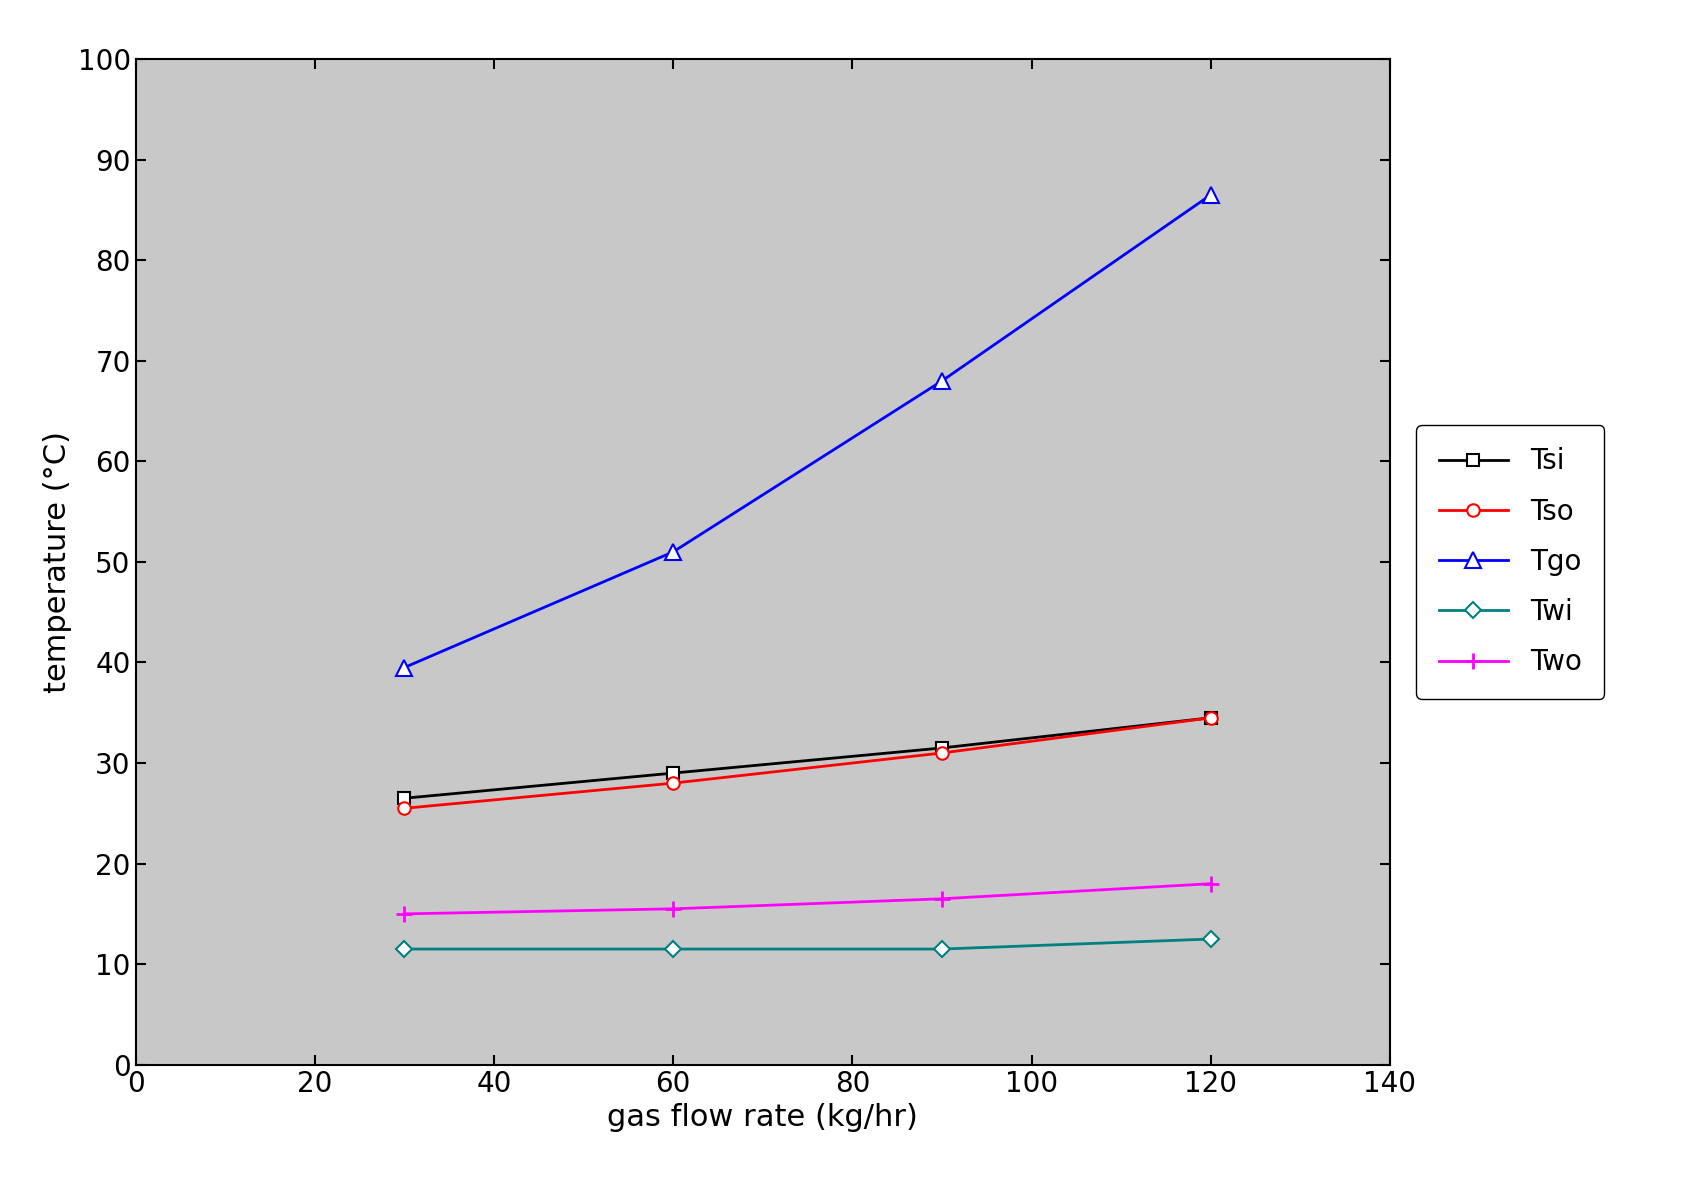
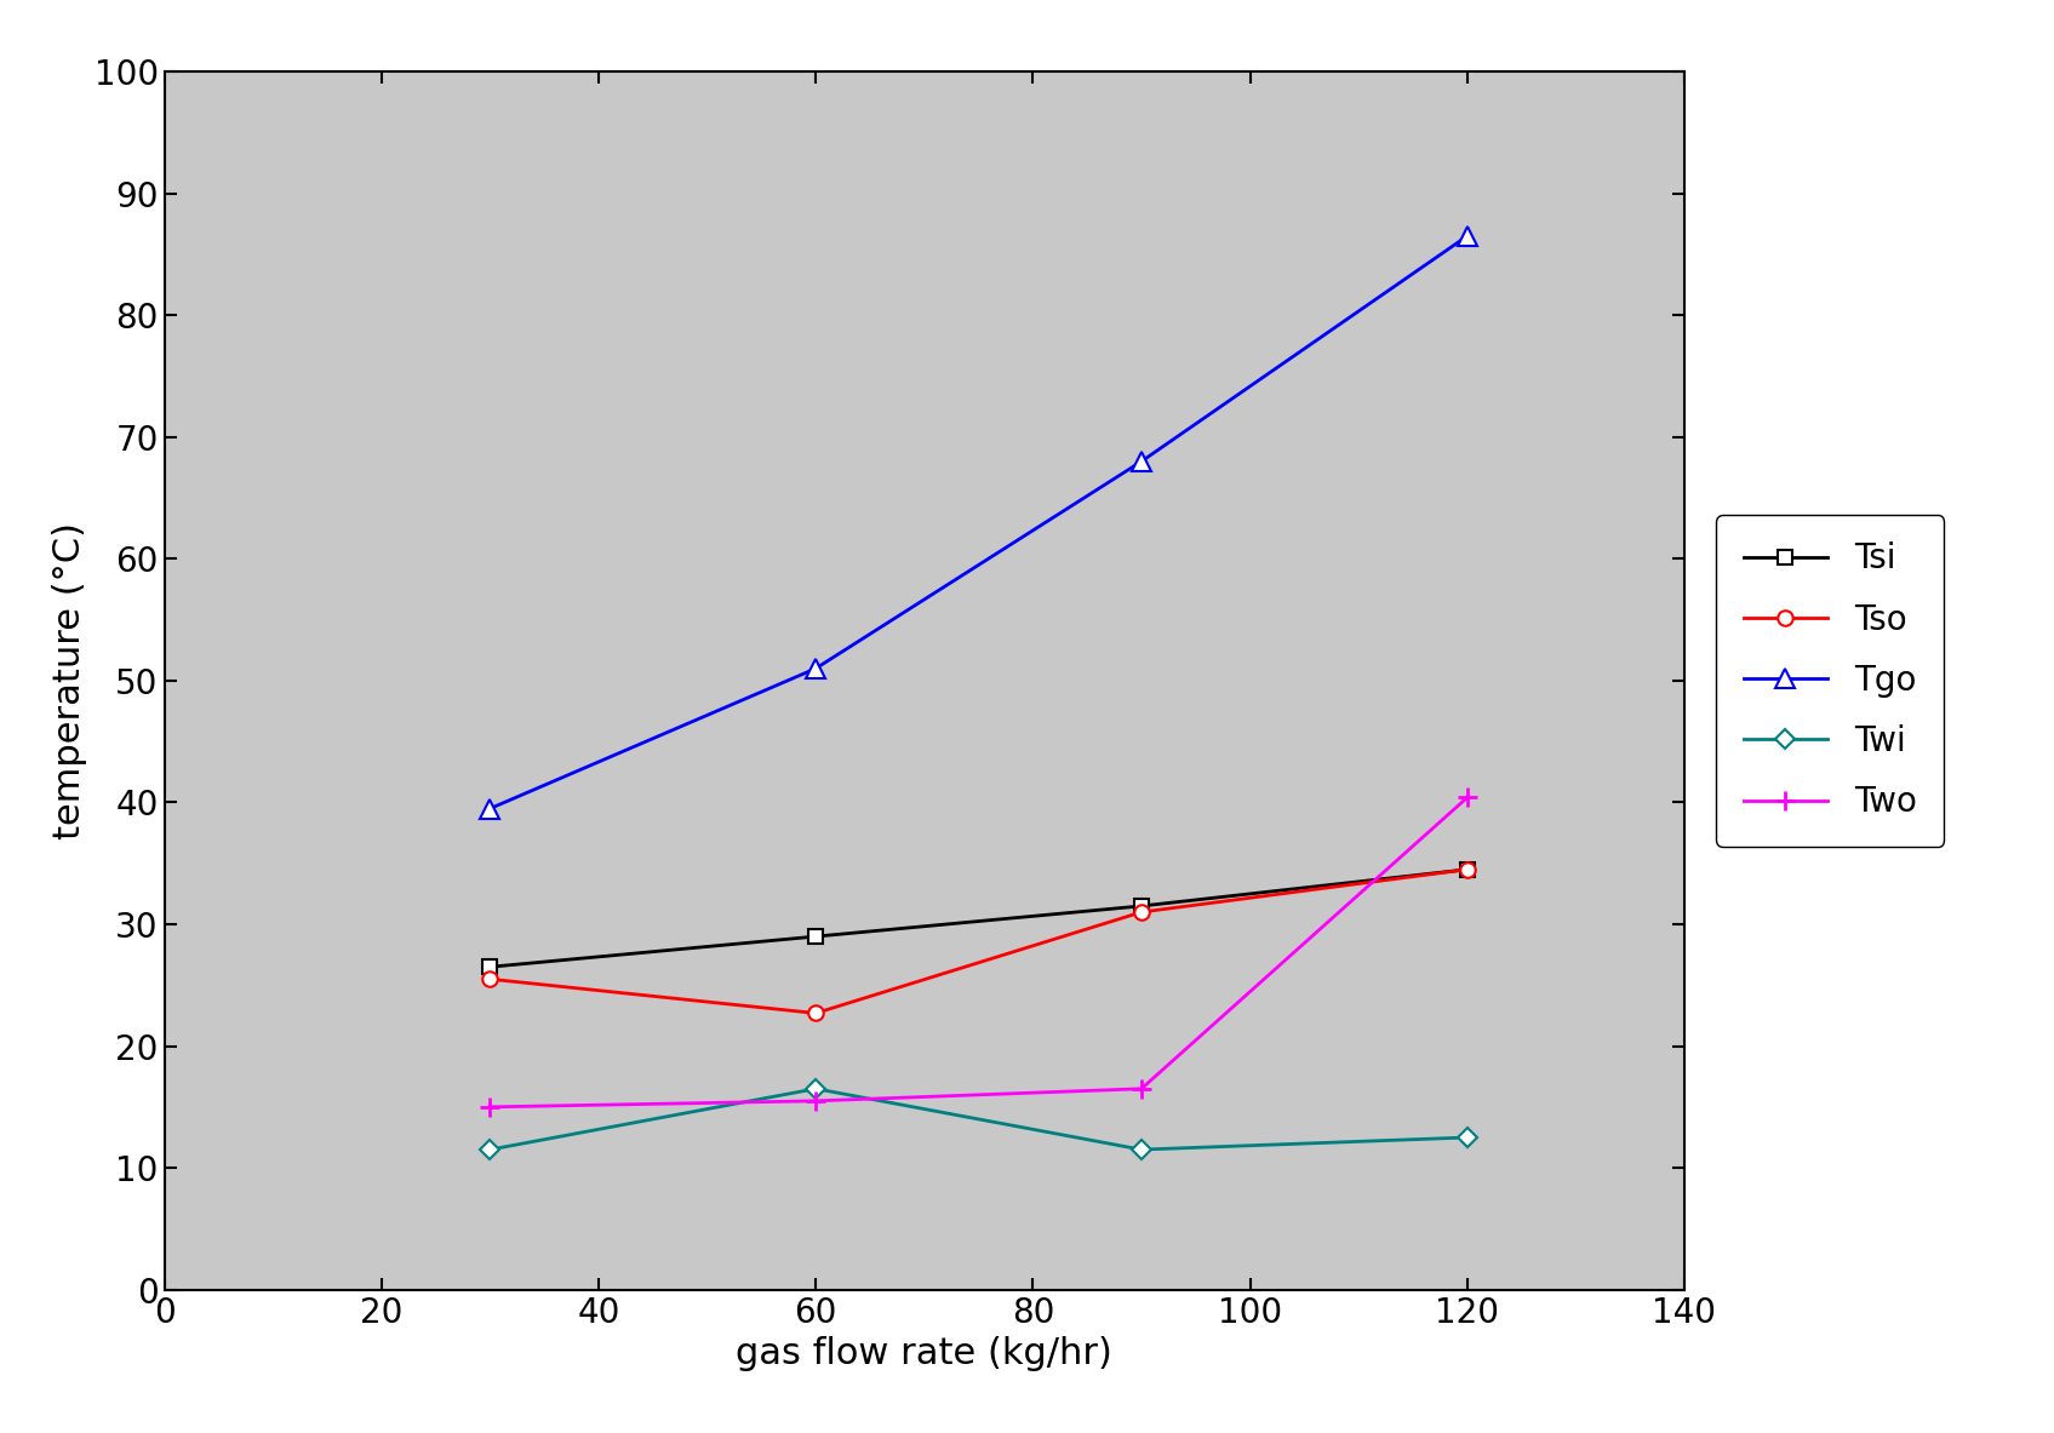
Tso/60: 28.0 -> 22.7
Twi/60: 11.5 -> 16.5
Two/120: 18.0 -> 40.4
